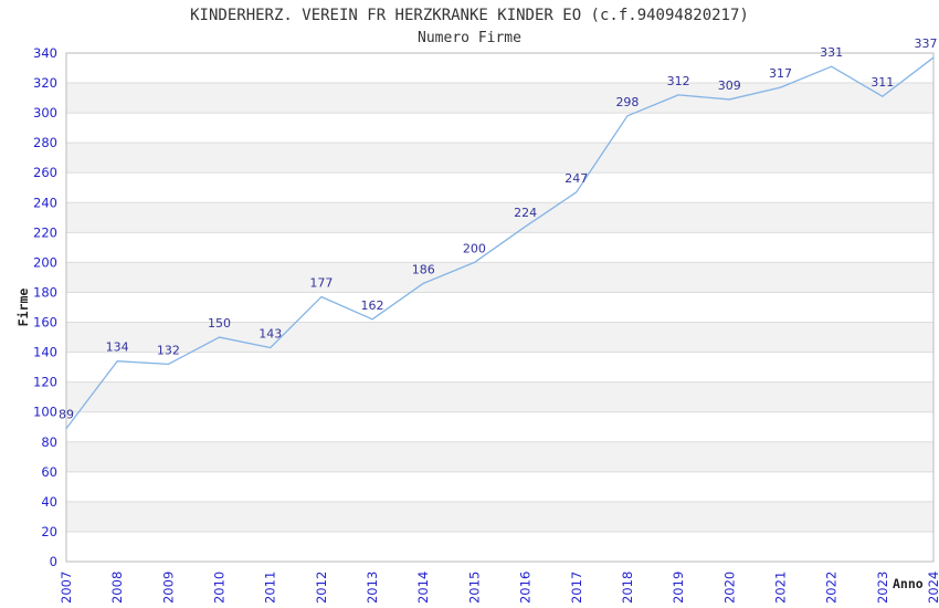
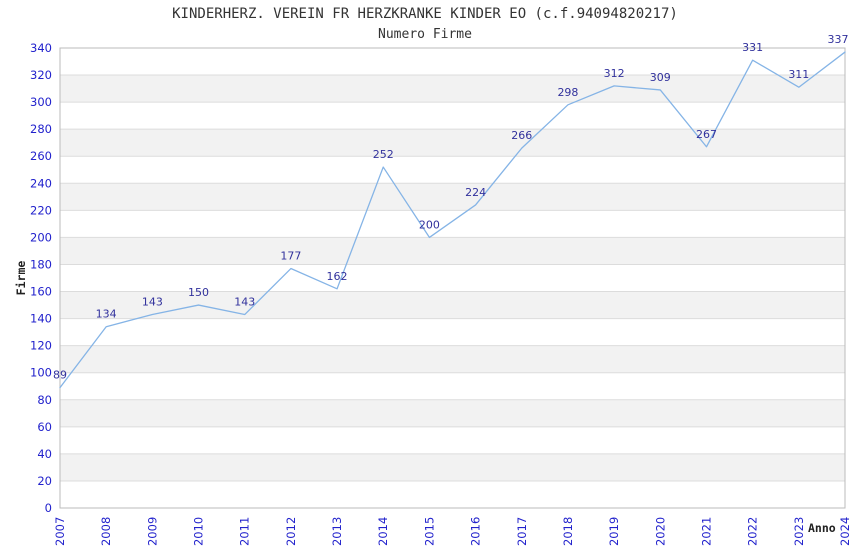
2009: 132 -> 143
2014: 186 -> 252
2017: 247 -> 266
2021: 317 -> 267
